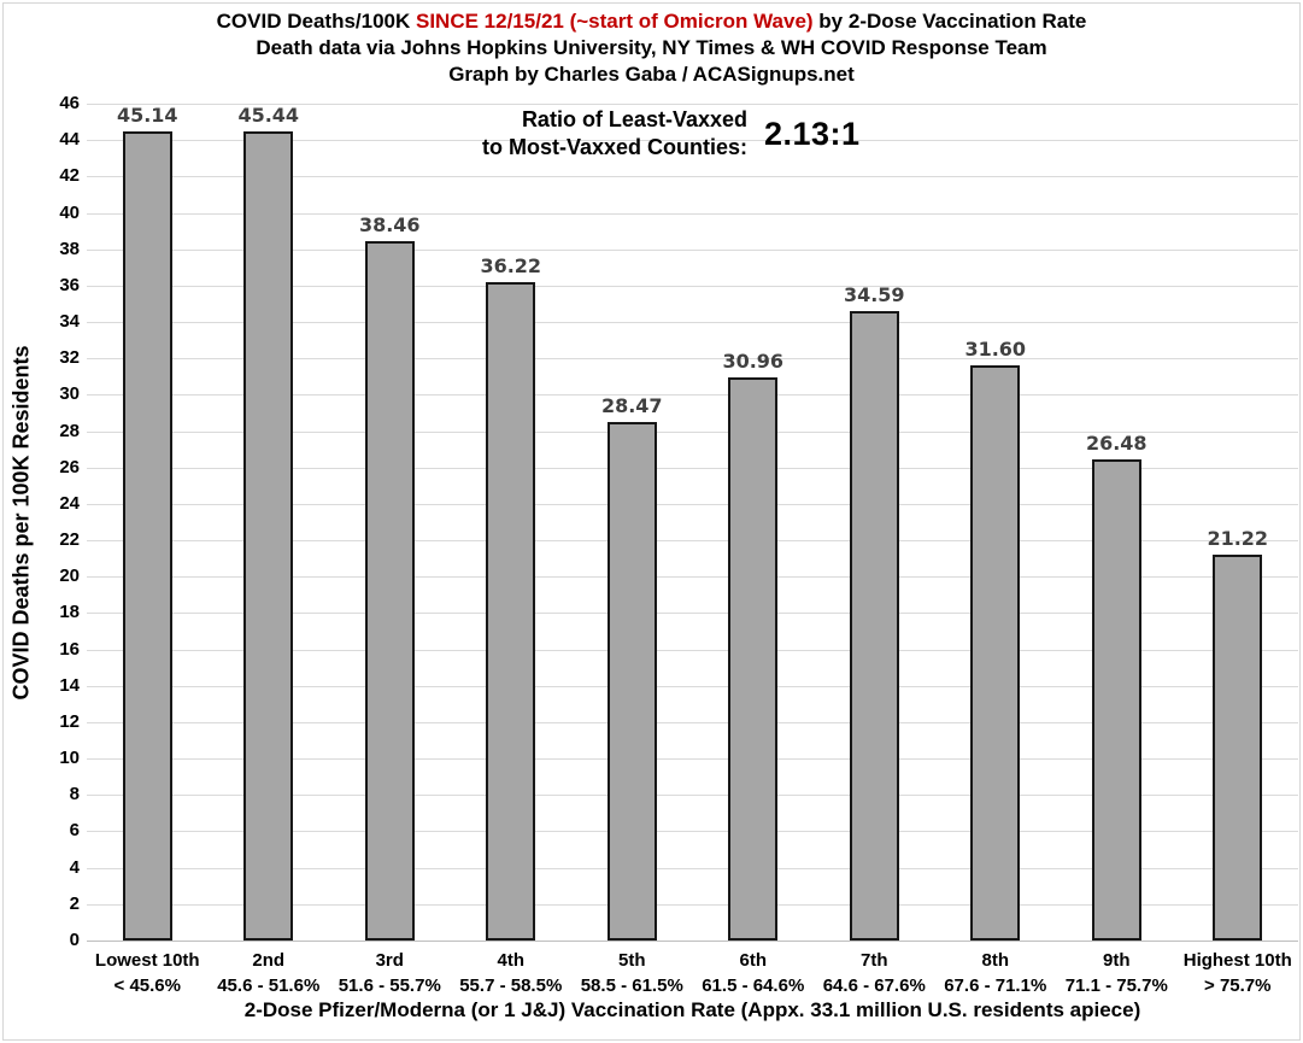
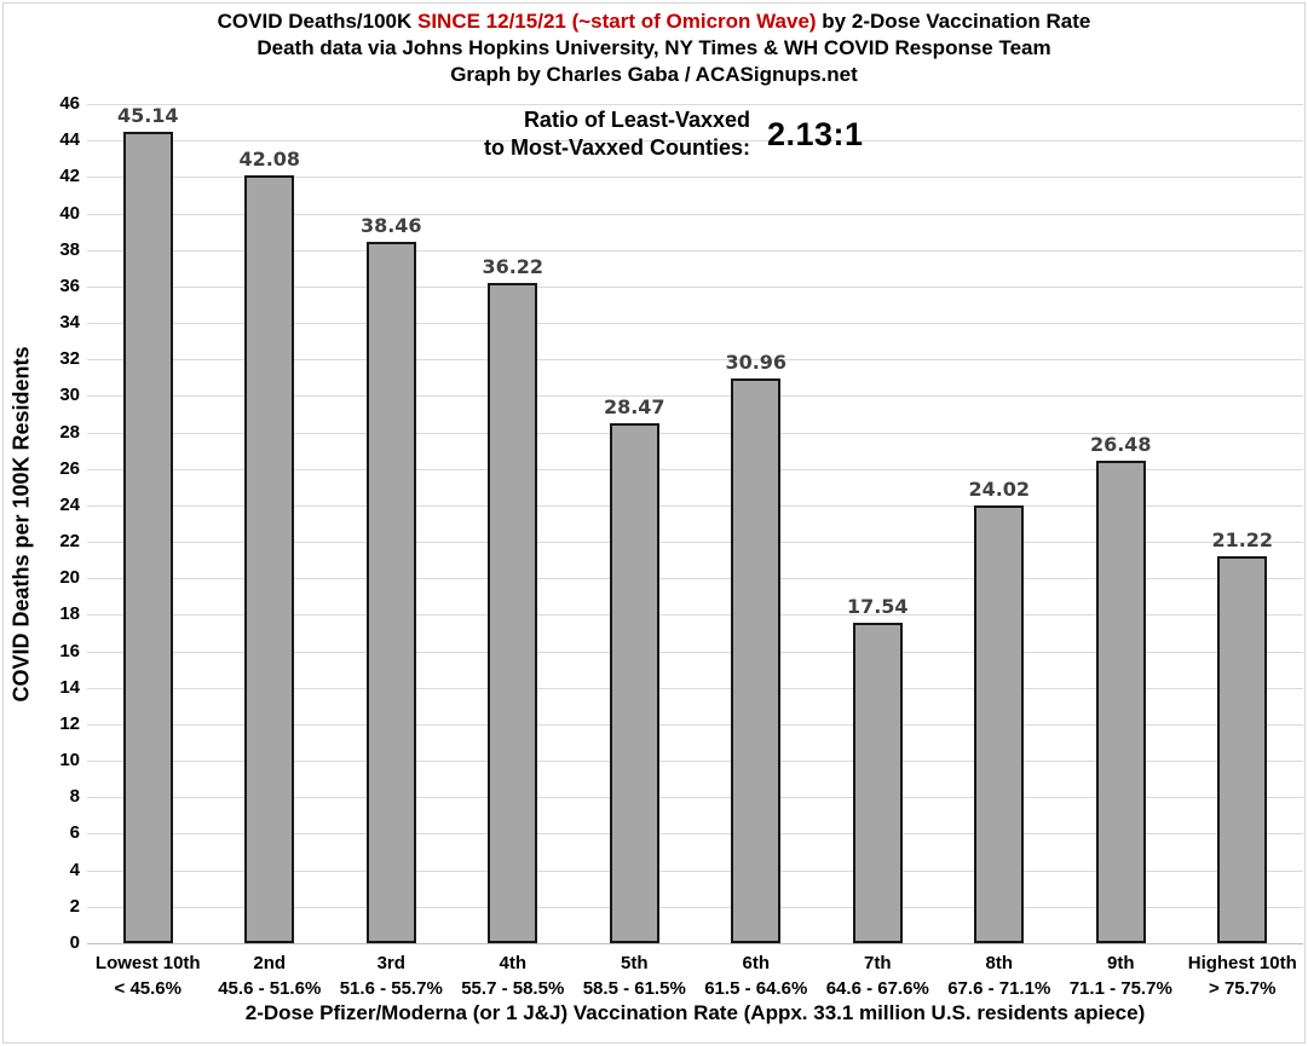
2nd: 45.44 -> 42.08
7th: 34.59 -> 17.54
8th: 31.60 -> 24.02
